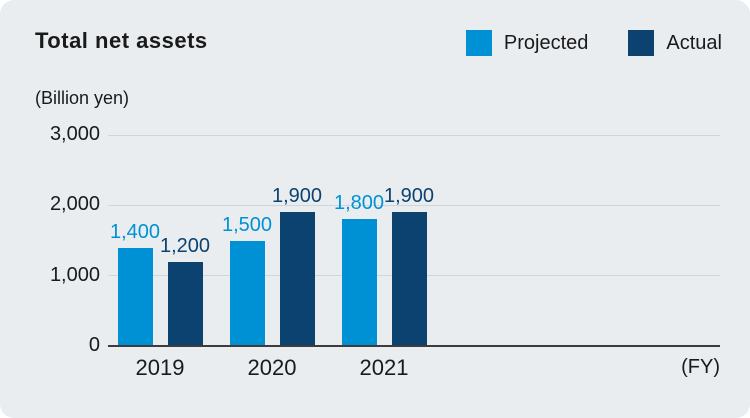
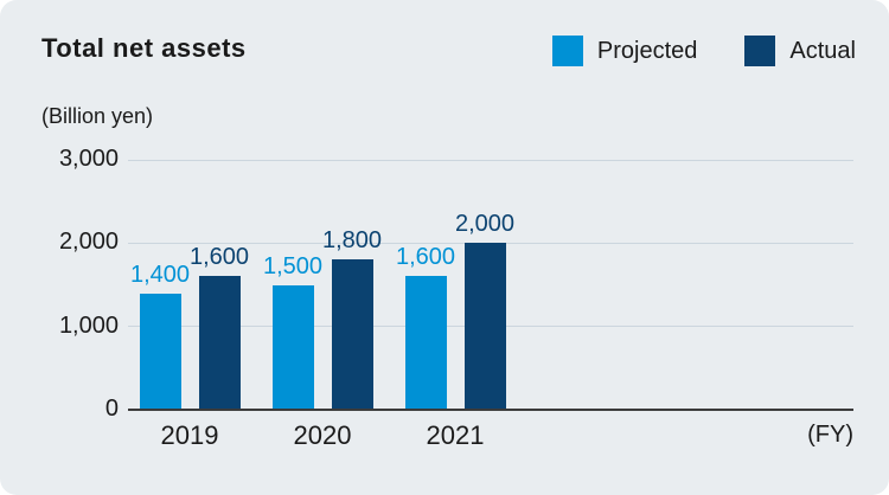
Actual/2019: 1,200 -> 1,600
Actual/2020: 1,900 -> 1,800
Projected/2021: 1,800 -> 1,600
Actual/2021: 1,900 -> 2,000
